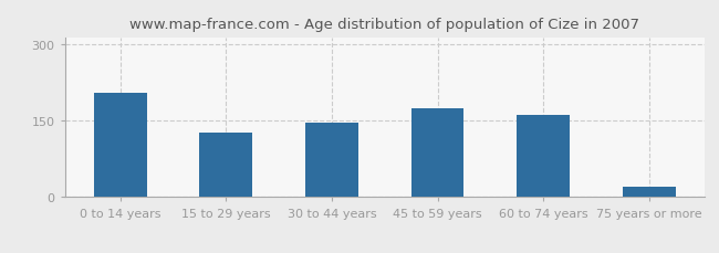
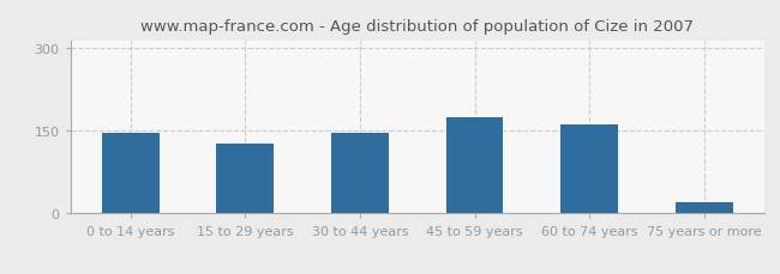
0 to 14 years: 205 -> 146
